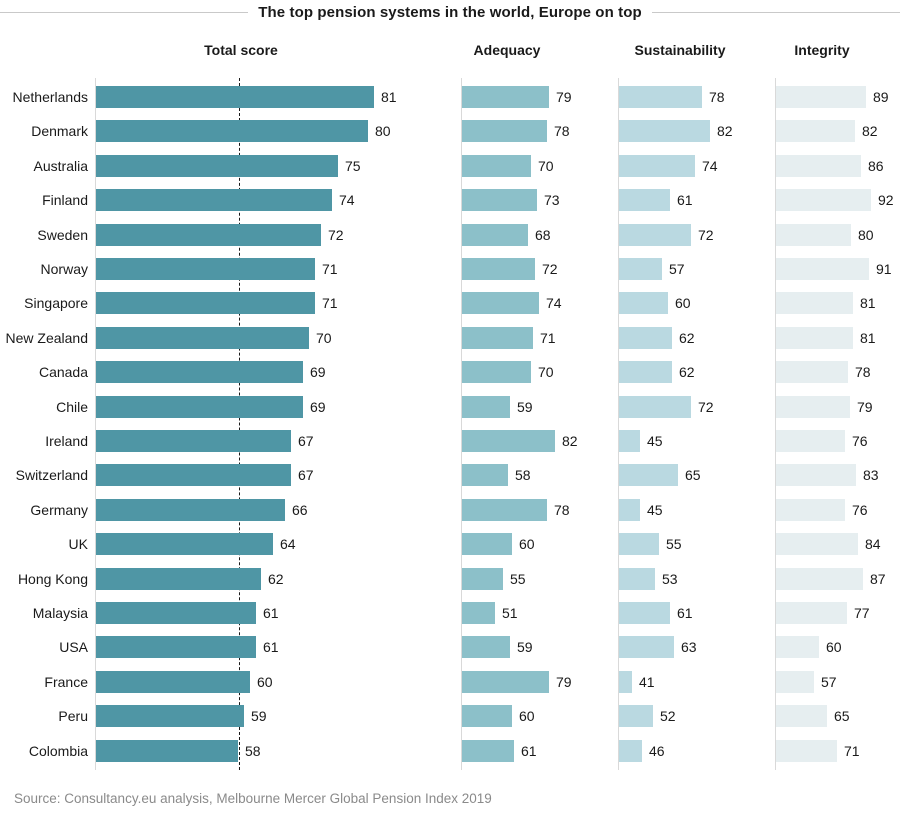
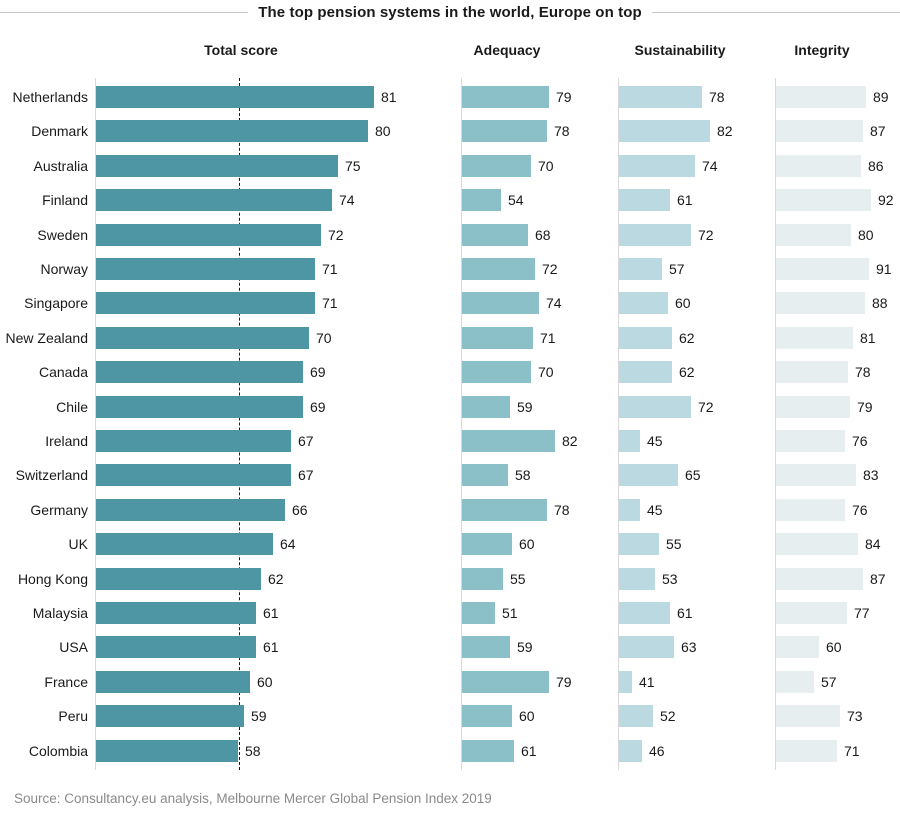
Integrity/Denmark: 82 -> 87
Adequacy/Finland: 73 -> 54
Integrity/Singapore: 81 -> 88
Integrity/Peru: 65 -> 73
